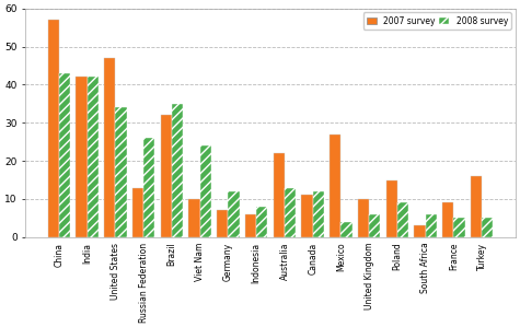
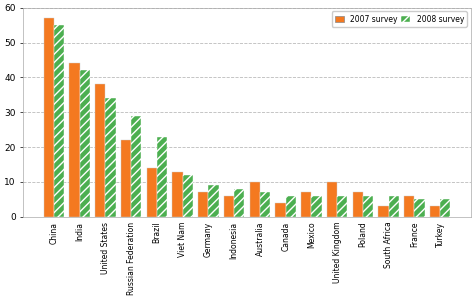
2008 survey/China: 43 -> 55
2007 survey/India: 42 -> 44
2007 survey/United States: 47 -> 38
2007 survey/Russian Federation: 13 -> 22
2008 survey/Russian Federation: 26 -> 29
2007 survey/Brazil: 32 -> 14
2008 survey/Brazil: 35 -> 23
2007 survey/Viet Nam: 10 -> 13
2008 survey/Viet Nam: 24 -> 12
2008 survey/Germany: 12 -> 9
2007 survey/Australia: 22 -> 10
2008 survey/Australia: 13 -> 7
2007 survey/Canada: 11 -> 4
2008 survey/Canada: 12 -> 6
2007 survey/Mexico: 27 -> 7
2008 survey/Mexico: 4 -> 6
2007 survey/Poland: 15 -> 7
2008 survey/Poland: 9 -> 6
2007 survey/France: 9 -> 6
2007 survey/Turkey: 16 -> 3
